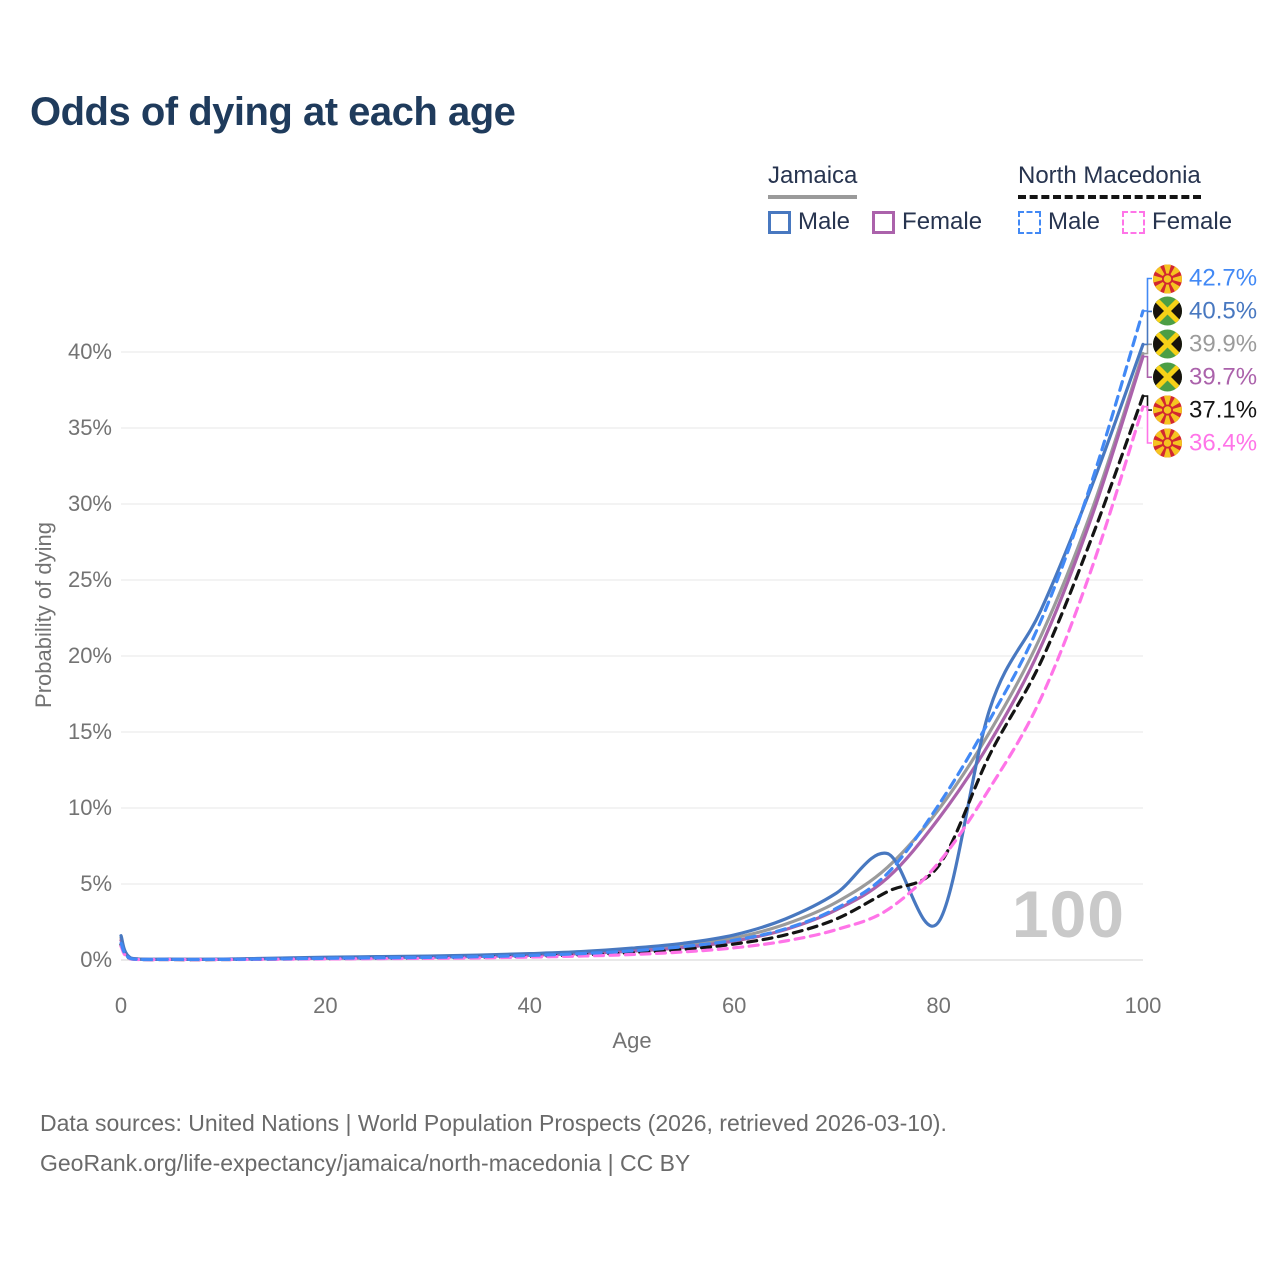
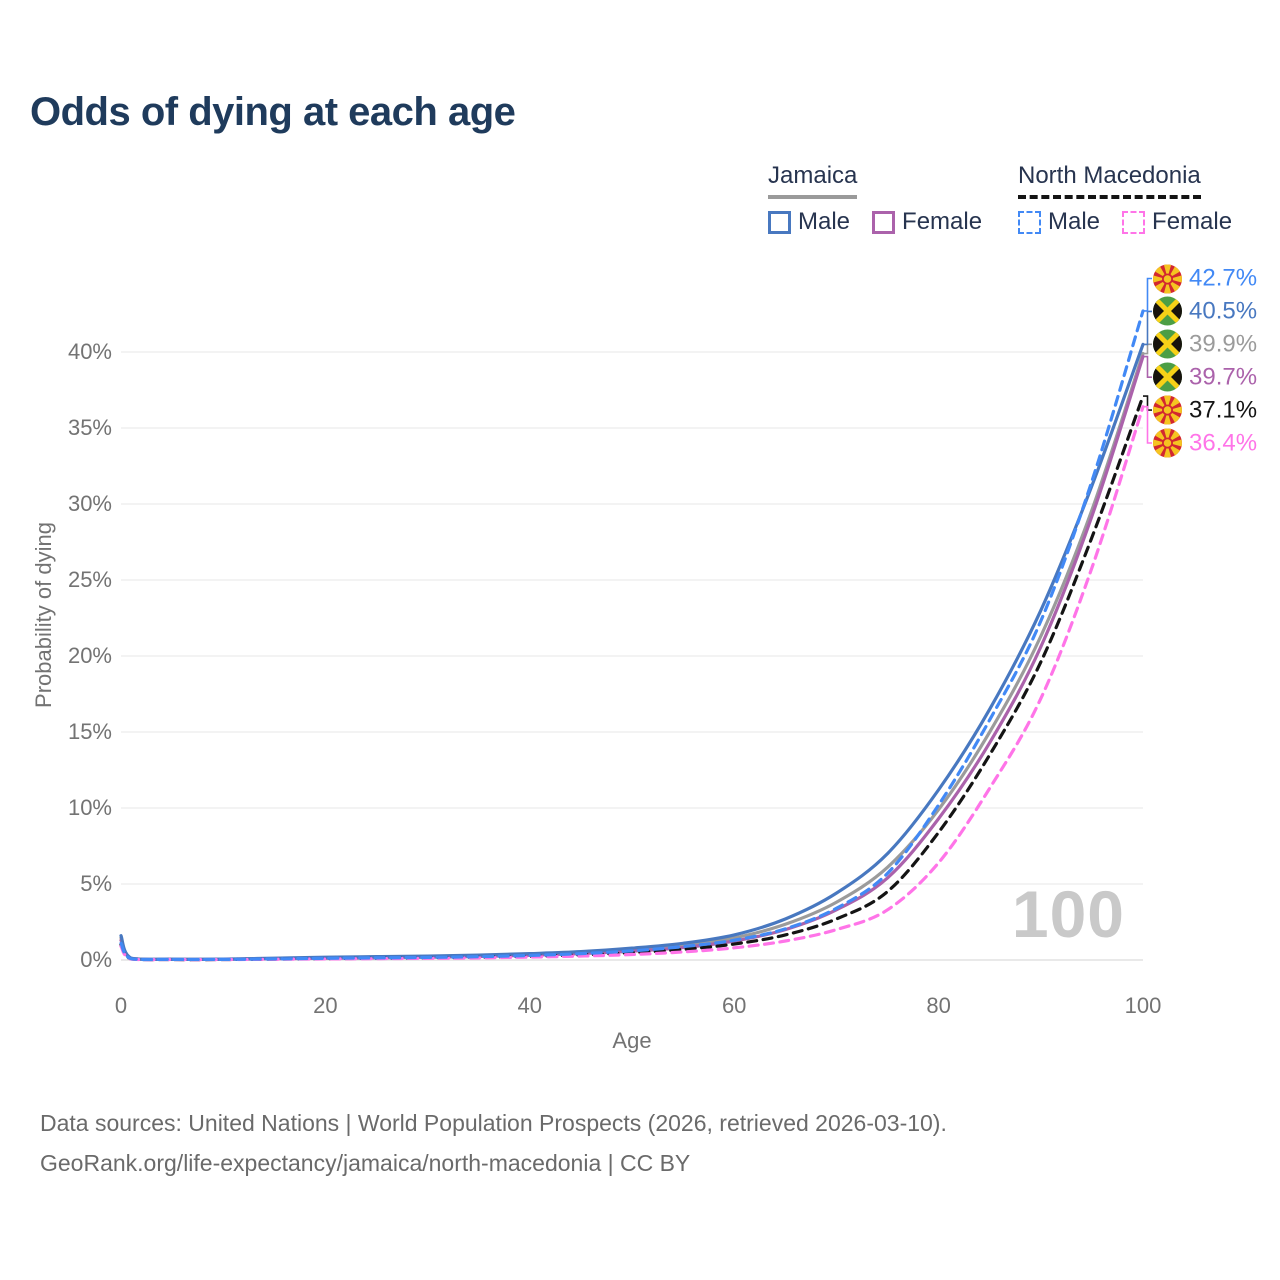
Jamaica Male/80: 2.5% -> 11.2%
North Macedonia/80: 6.2% -> 8.4%
